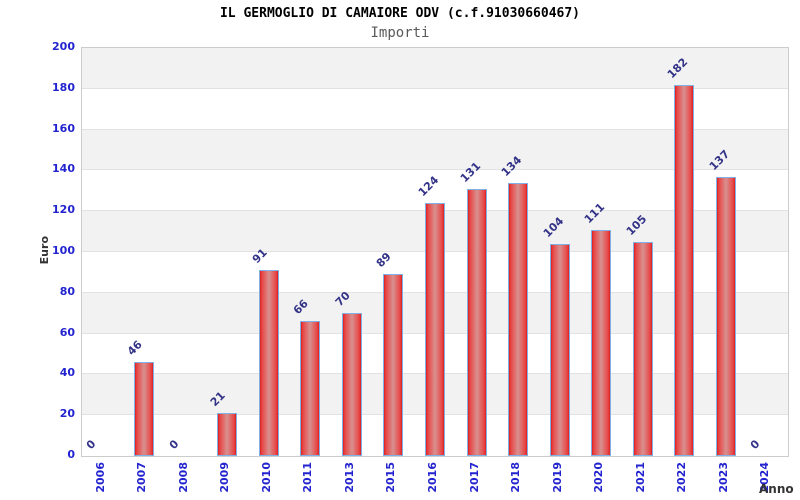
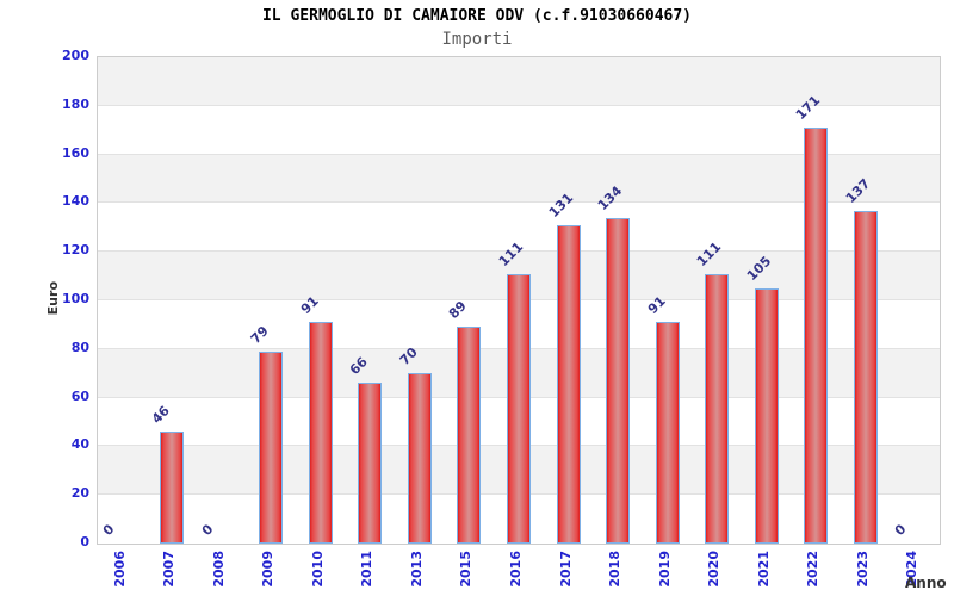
2009: 21 -> 79
2016: 124 -> 111
2019: 104 -> 91
2022: 182 -> 171
